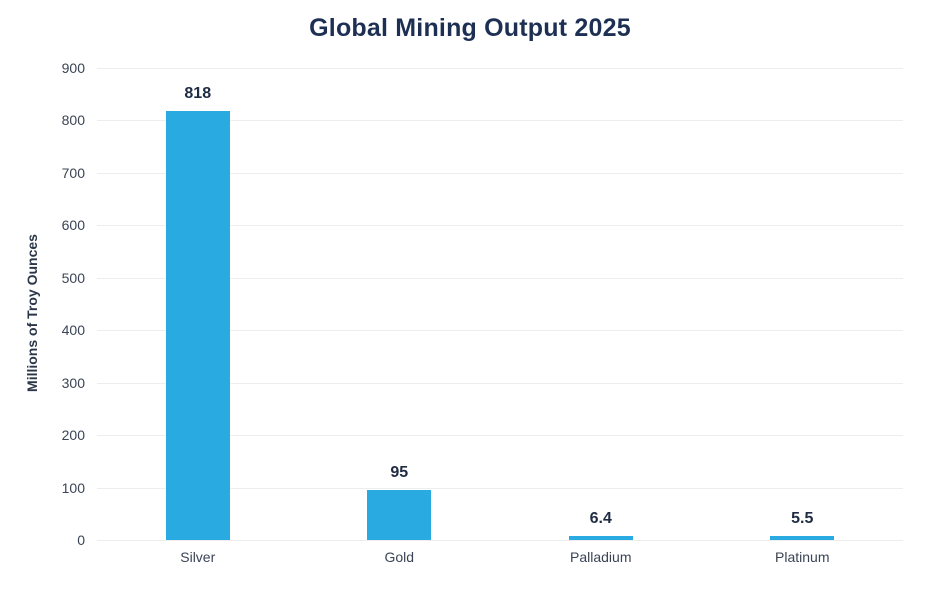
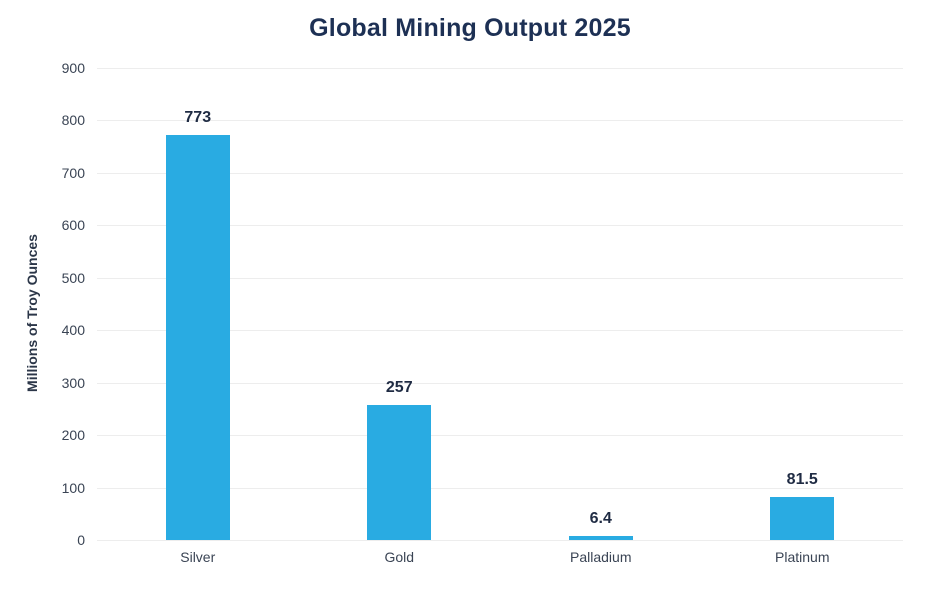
Silver: 818 -> 773
Gold: 95 -> 257
Platinum: 5.5 -> 81.5
